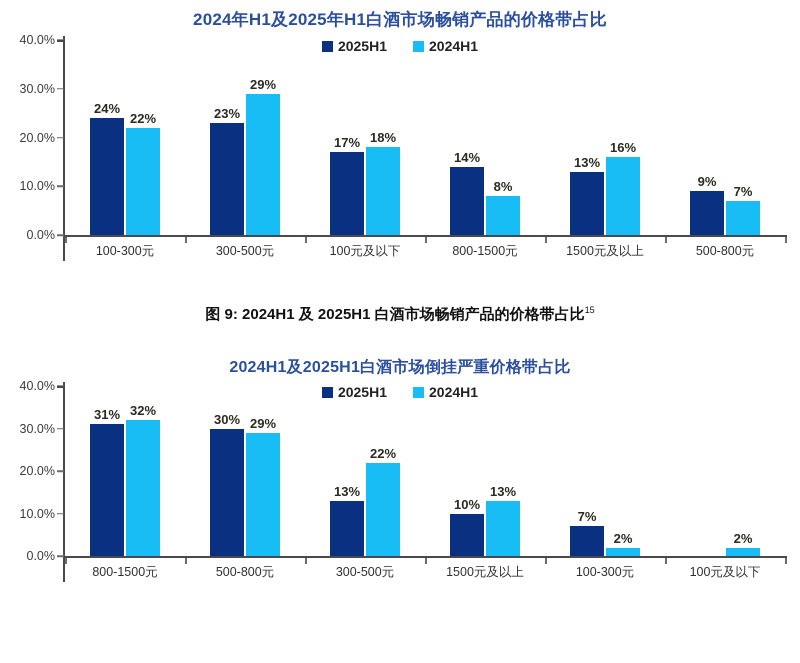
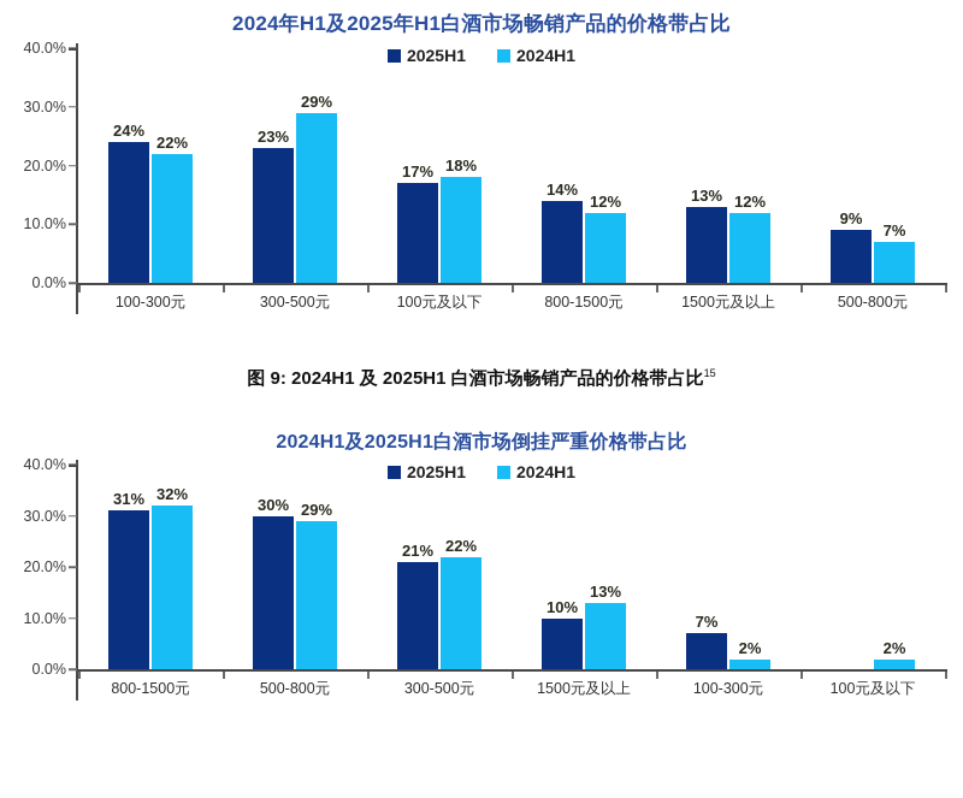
2024年H1及2025年H1白酒市场畅销产品的价格带占比/2024H1/800-1500元: 8% -> 12%
2024年H1及2025年H1白酒市场畅销产品的价格带占比/2024H1/1500元及以上: 16% -> 12%
2024H1及2025H1白酒市场倒挂严重价格带占比/2025H1/300-500元: 13% -> 21%
